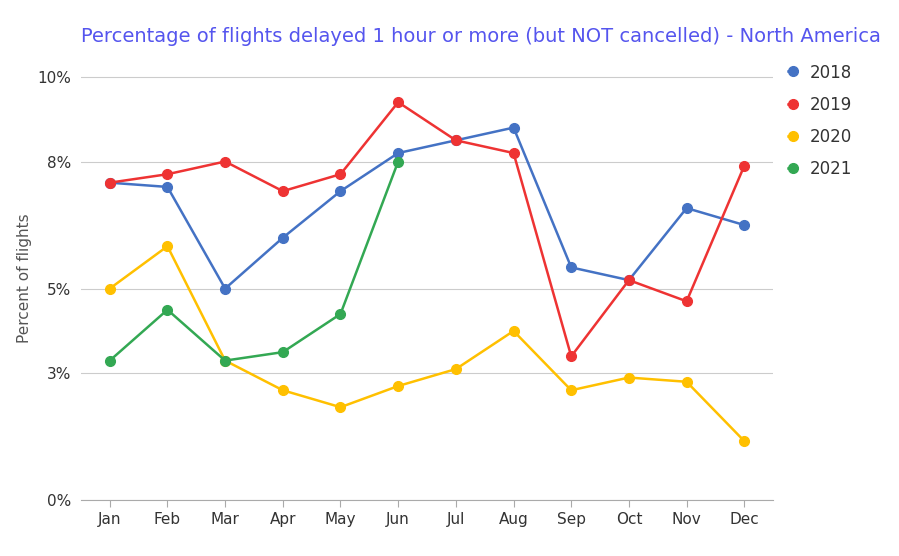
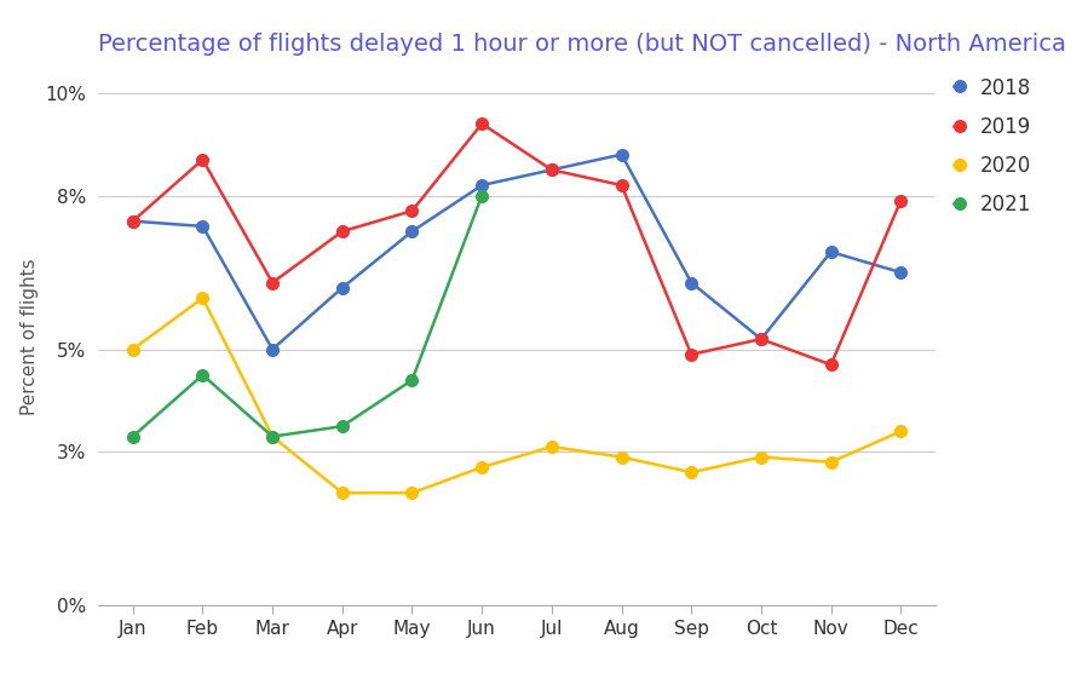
2019/Feb: 7.7% -> 8.7%
2019/Mar: 8.0% -> 6.3%
2020/Apr: 2.6% -> 2.2%
2020/Aug: 4.0% -> 2.9%
2018/Sep: 5.5% -> 6.3%
2019/Sep: 3.4% -> 4.9%
2020/Dec: 1.4% -> 3.4%
